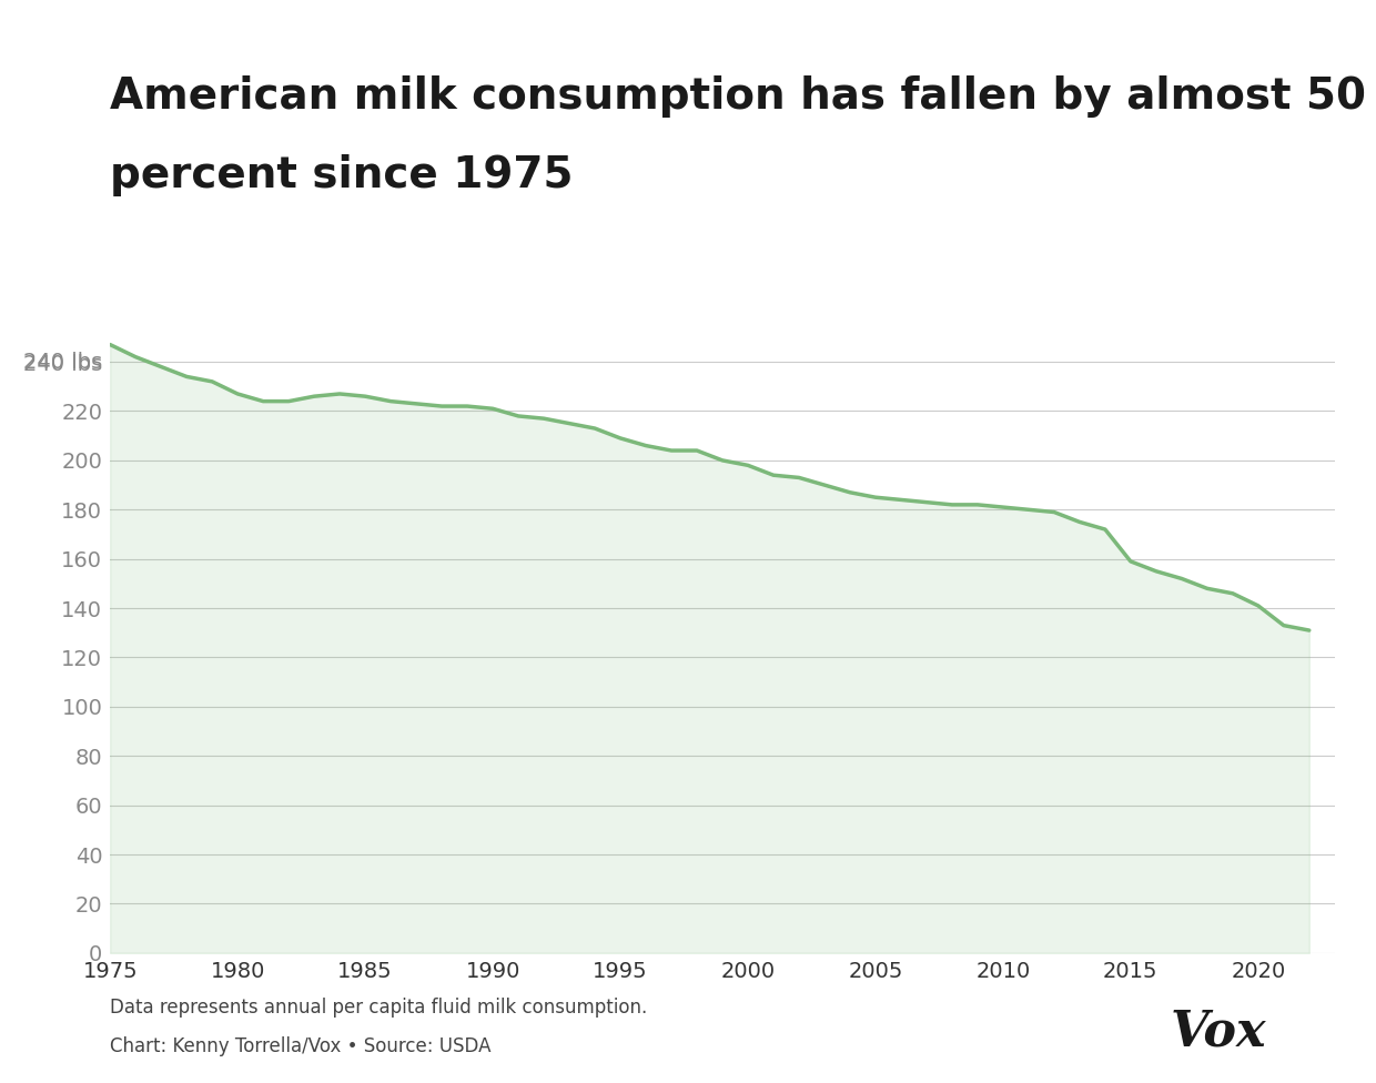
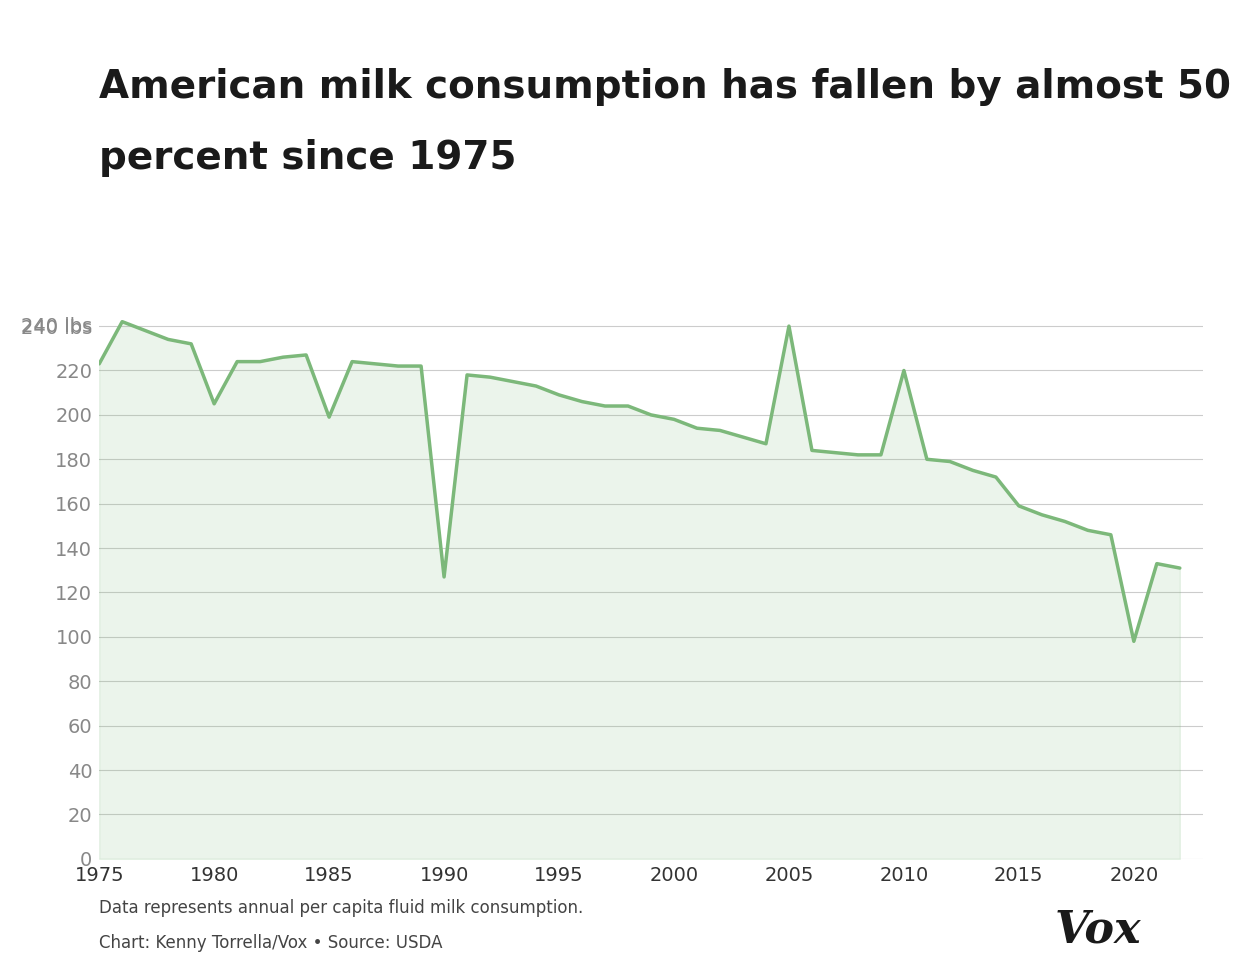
1975: 247 -> 223
1980: 227 -> 205
1985: 226 -> 199
1990: 221 -> 127
2005: 185 -> 240
2010: 181 -> 220
2020: 141 -> 98
